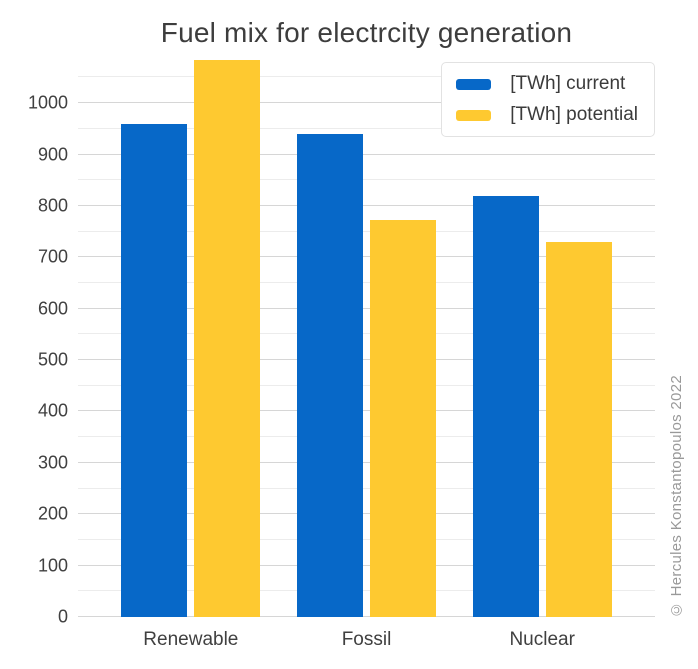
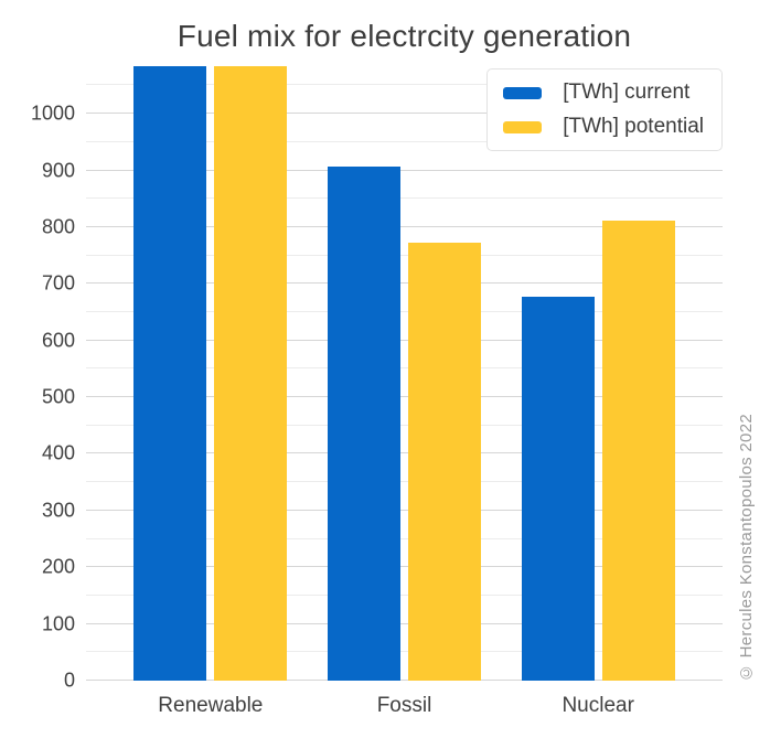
[TWh] current/Renewable: 960 -> 1080
[TWh] current/Fossil: 940 -> 910
[TWh] current/Nuclear: 820 -> 680
[TWh] potential/Nuclear: 730 -> 810
